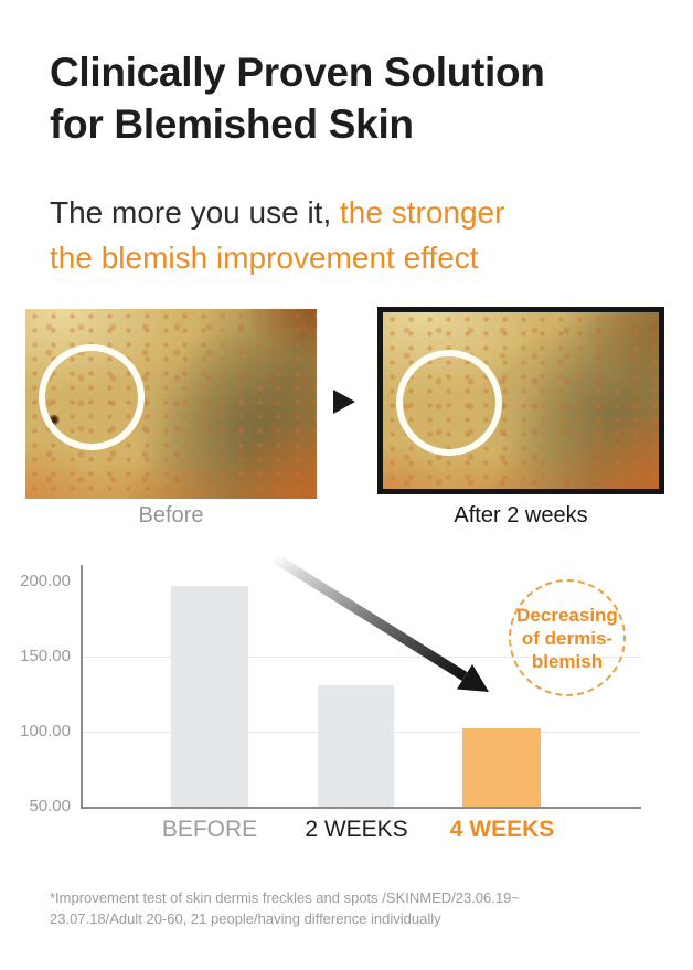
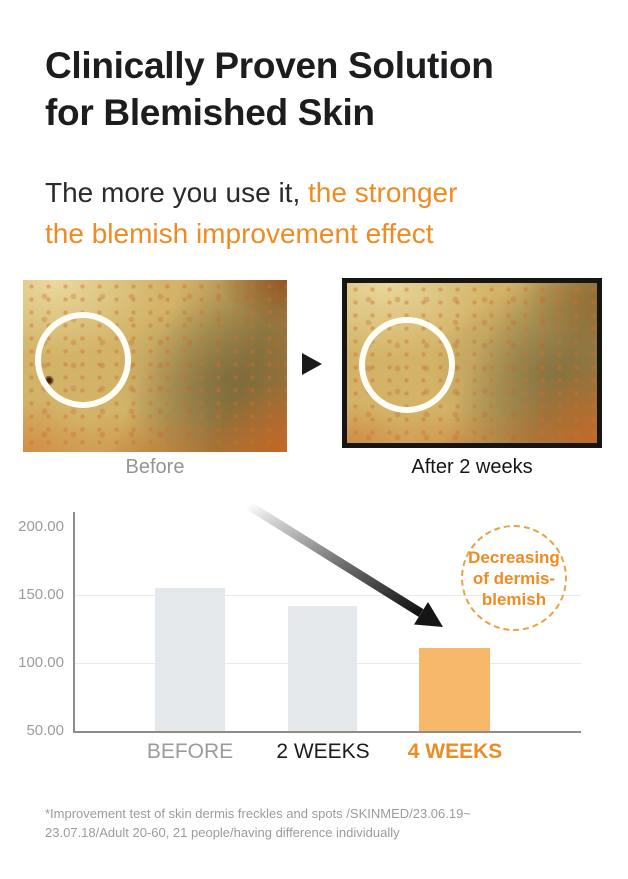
BEFORE: 197 -> 155
2 WEEKS: 131 -> 142
4 WEEKS: 102 -> 111
